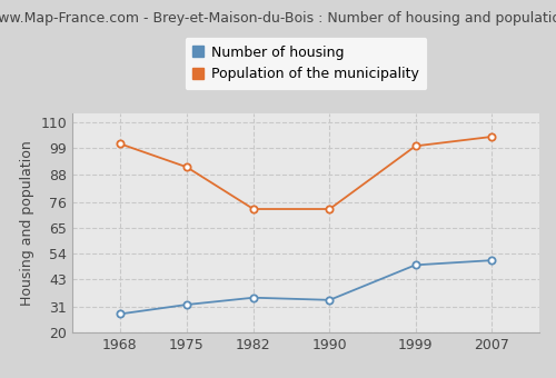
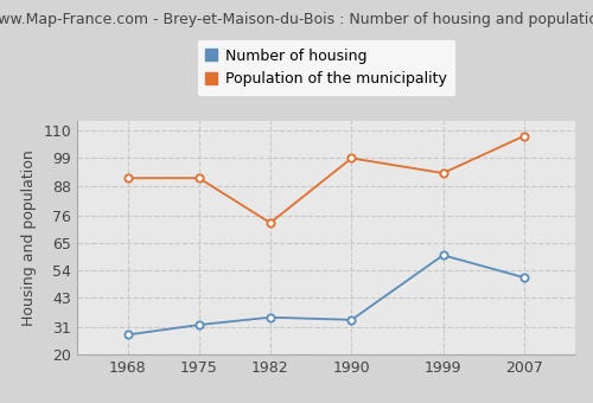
Population of the municipality/1968: 101 -> 91
Population of the municipality/1990: 73 -> 99
Number of housing/1999: 49 -> 60
Population of the municipality/1999: 100 -> 93
Population of the municipality/2007: 104 -> 108
